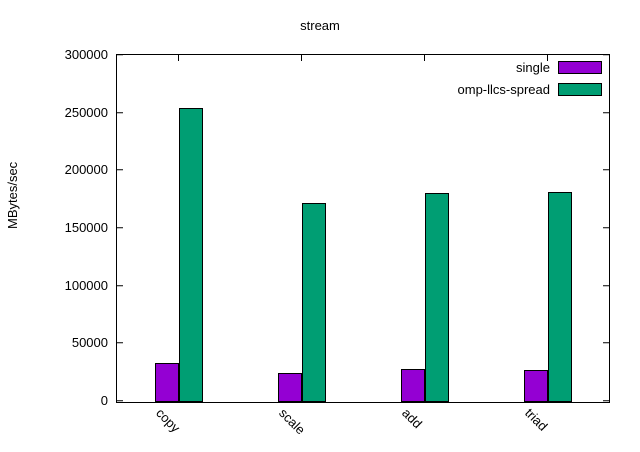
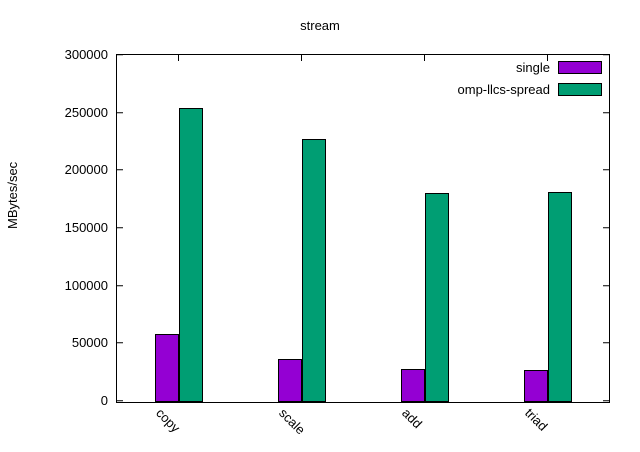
single/copy: 34000 -> 59000
single/scale: 25000 -> 37000
omp-llcs-spread/scale: 173000 -> 228000
